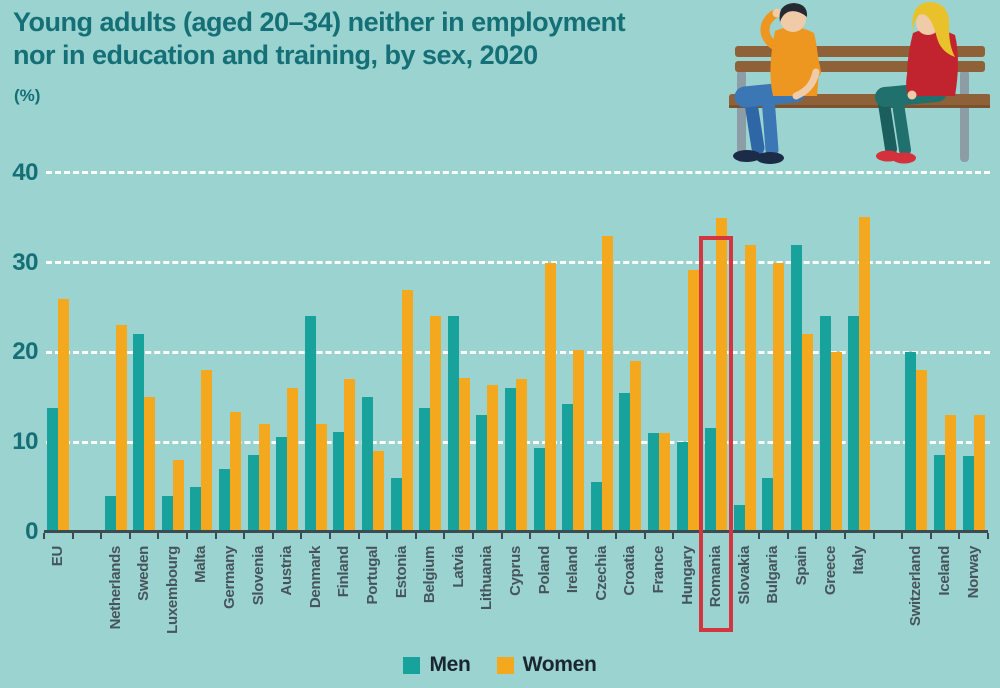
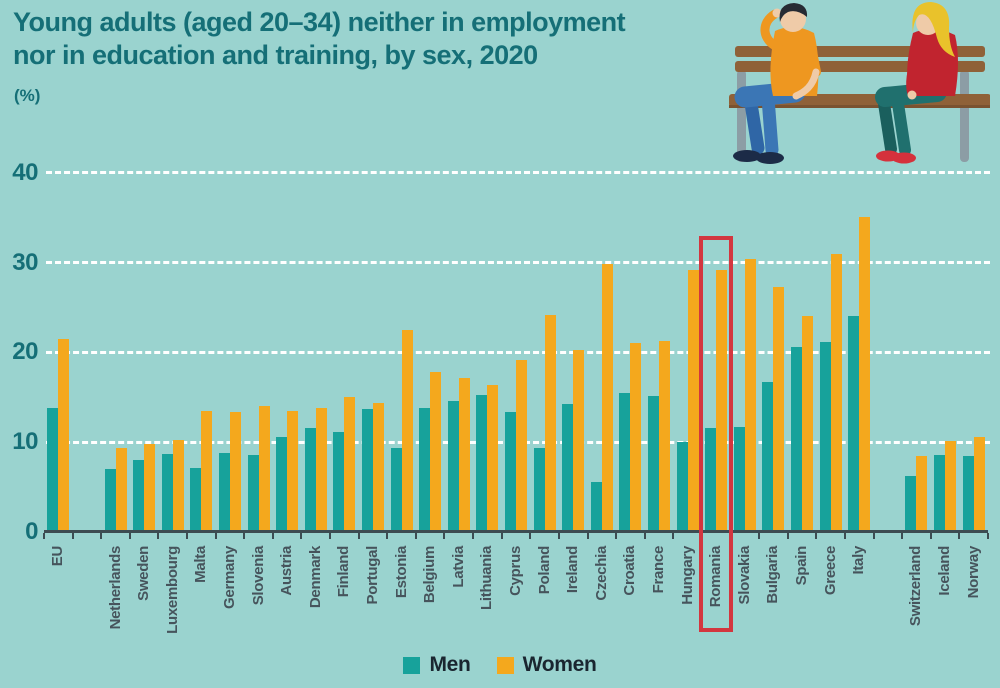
Women/EU: 26 -> 22
Men/Netherlands: 4 -> 7
Women/Netherlands: 23 -> 9
Men/Sweden: 22 -> 8
Women/Sweden: 15 -> 10
Men/Luxembourg: 4 -> 9
Women/Luxembourg: 8 -> 10
Men/Malta: 5 -> 7
Women/Malta: 18 -> 14
Men/Germany: 7 -> 9
Women/Slovenia: 12 -> 14
Women/Austria: 16 -> 14
Men/Denmark: 24 -> 12
Women/Denmark: 12 -> 14
Women/Finland: 17 -> 15
Men/Portugal: 15 -> 14
Women/Portugal: 9 -> 14
Men/Estonia: 6 -> 9
Women/Estonia: 27 -> 22
Women/Belgium: 24 -> 18
Men/Latvia: 24 -> 15
Men/Lithuania: 13 -> 15
Men/Cyprus: 16 -> 13
Women/Cyprus: 17 -> 19
Women/Poland: 30 -> 24
Women/Czechia: 33 -> 30
Women/Croatia: 19 -> 21
Men/France: 11 -> 15
Women/France: 11 -> 21
Women/Romania: 35 -> 29
Men/Slovakia: 3 -> 12
Women/Slovakia: 32 -> 30
Men/Bulgaria: 6 -> 17
Women/Bulgaria: 30 -> 27
Men/Spain: 32 -> 21
Women/Spain: 22 -> 24
Men/Greece: 24 -> 21
Women/Greece: 20 -> 31
Men/Switzerland: 20 -> 6
Women/Switzerland: 18 -> 8
Women/Iceland: 13 -> 10
Women/Norway: 13 -> 11
